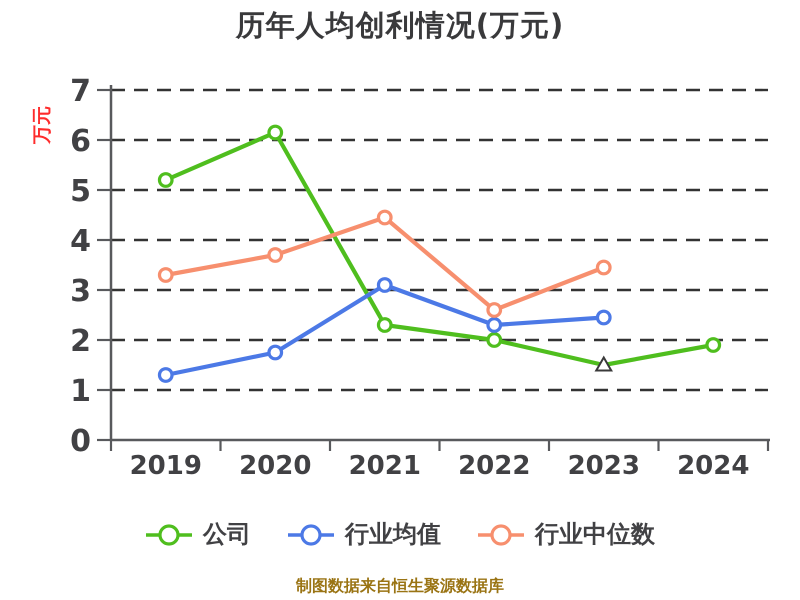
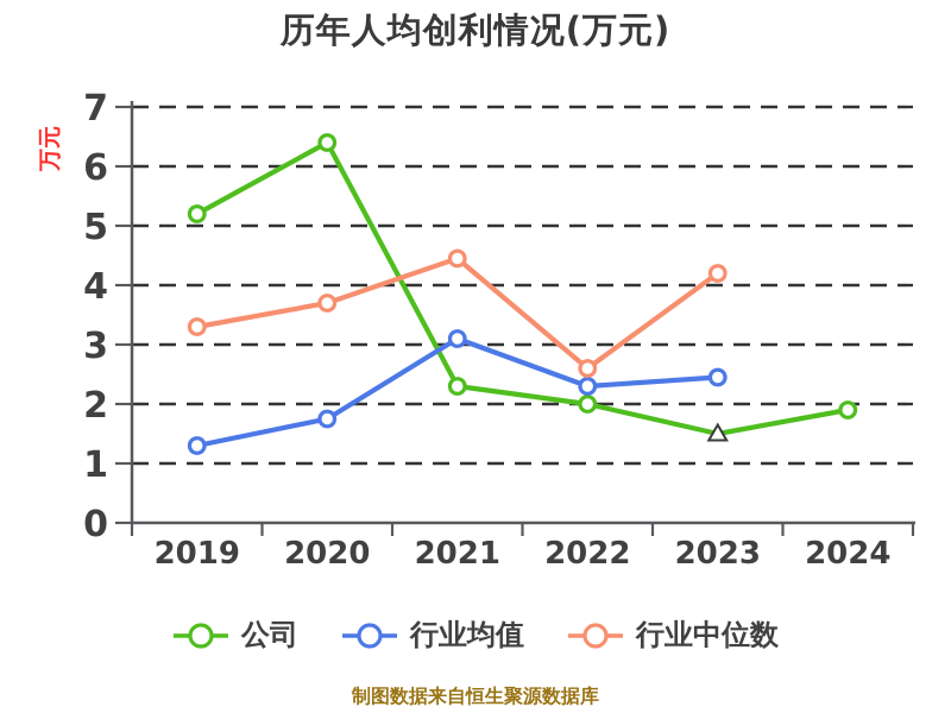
公司/2020: 6.2 -> 6.4
行业中位数/2023: 3.5 -> 4.2
